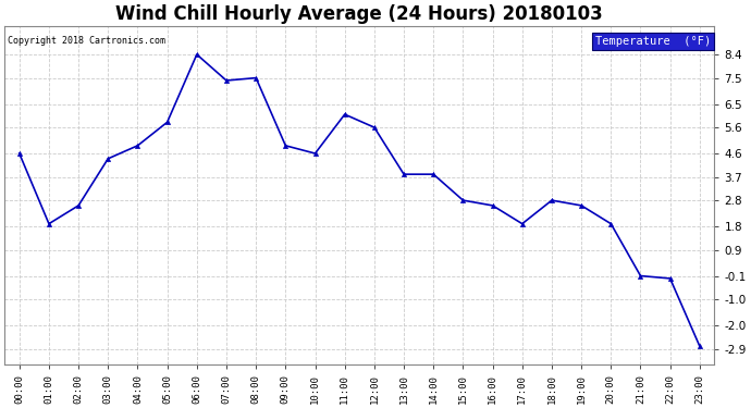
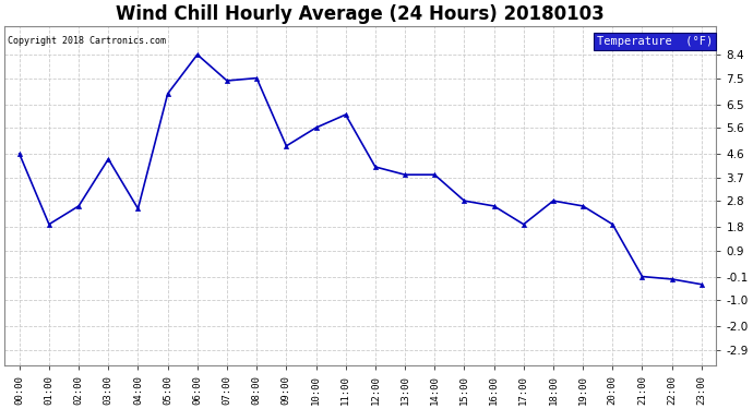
04:00: 4.9 -> 2.5
05:00: 5.8 -> 6.9
10:00: 4.6 -> 5.6
12:00: 5.6 -> 4.1
23:00: -2.8 -> -0.4
